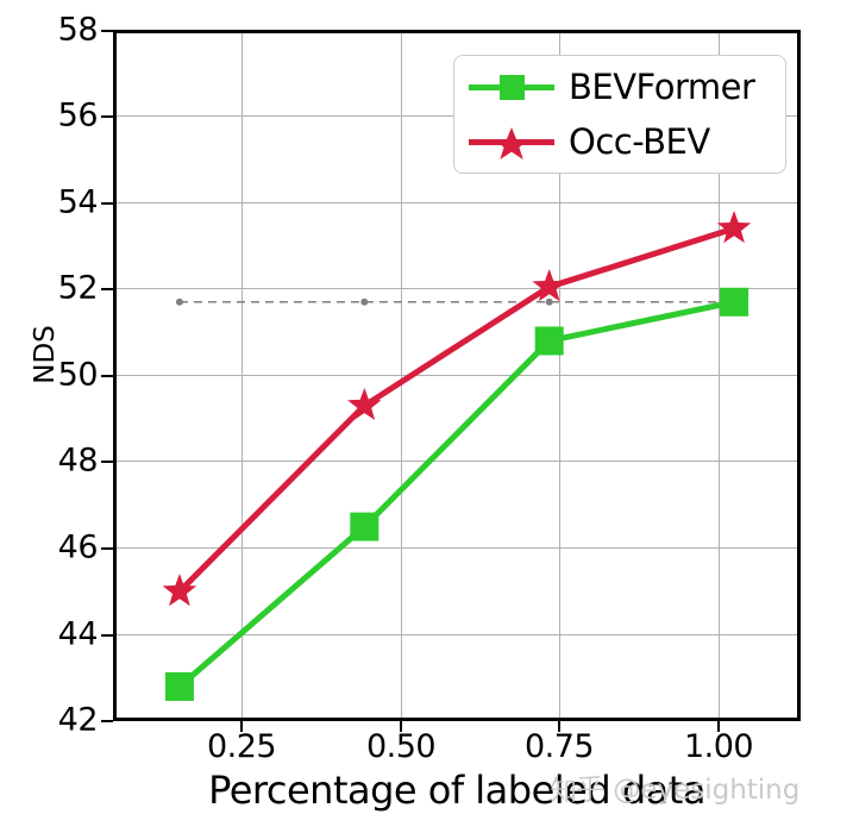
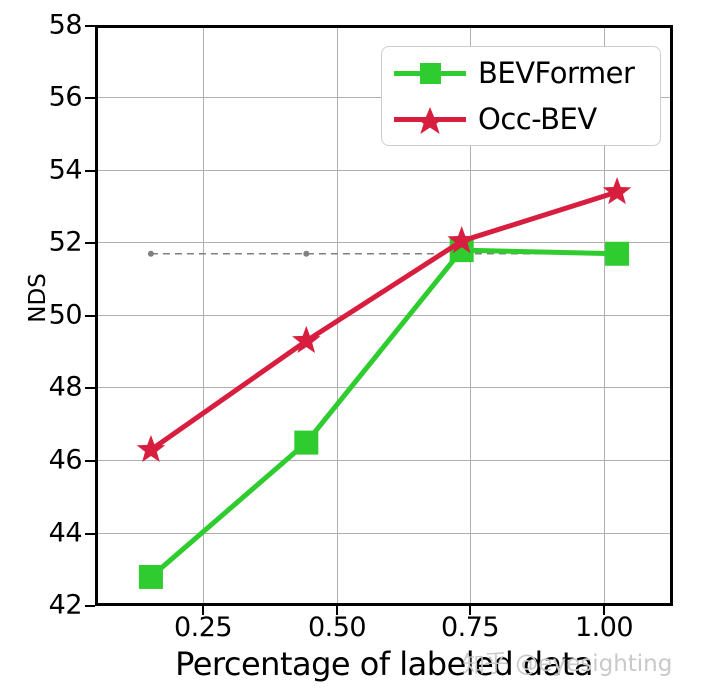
Occ-BEV/0.25: 45.0 -> 46.3
BEVFormer/0.75: 50.8 -> 51.8
